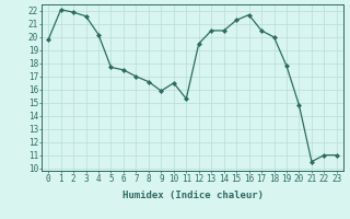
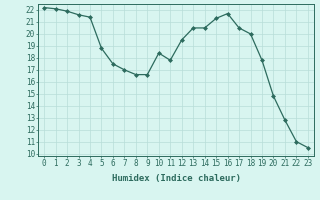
0: 19.8 -> 22.2
4: 20.2 -> 21.4
5: 17.7 -> 18.8
9: 15.9 -> 16.6
10: 16.5 -> 18.4
11: 15.3 -> 17.8
21: 10.5 -> 12.8
23: 11.0 -> 10.5
